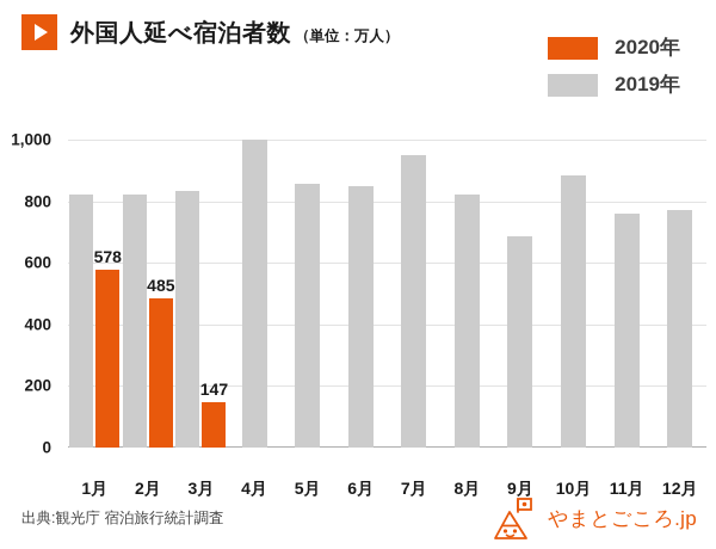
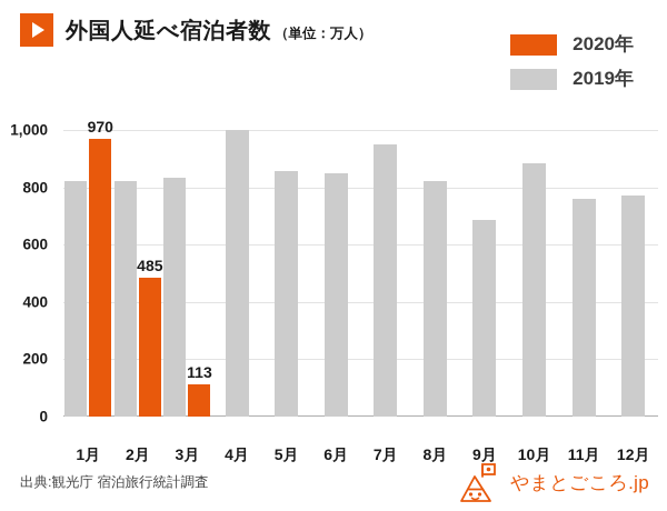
2020年/1月: 578 -> 970
2020年/3月: 147 -> 113
